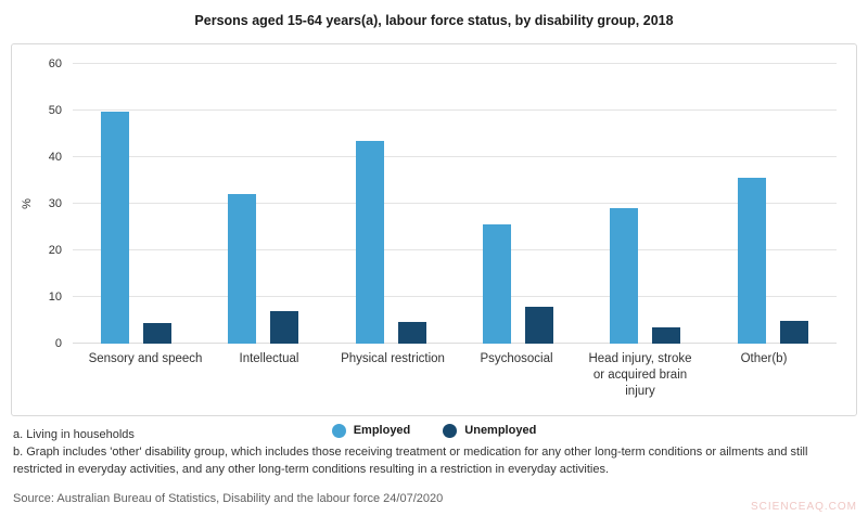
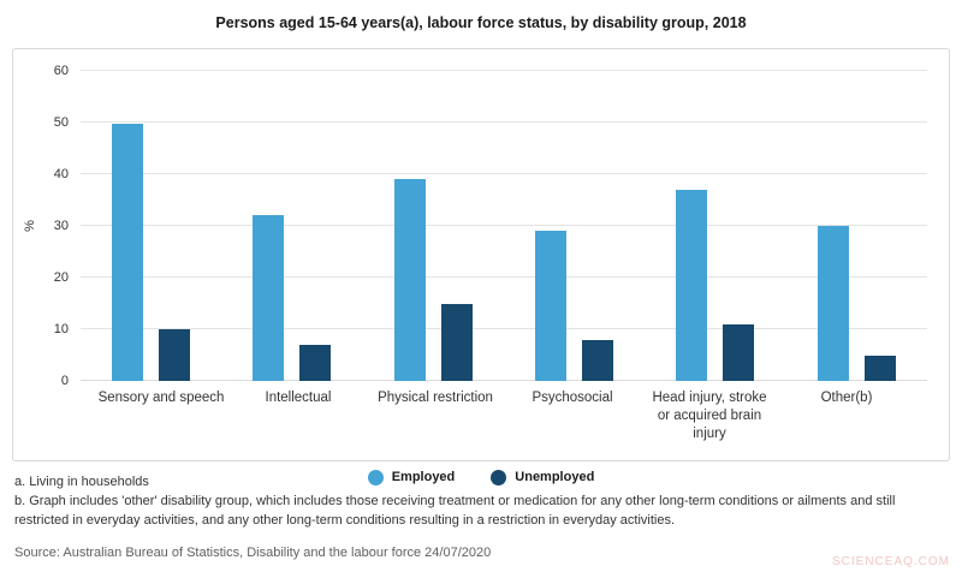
Unemployed/Sensory and speech: 4 -> 10
Employed/Physical restriction: 44 -> 39
Unemployed/Physical restriction: 5 -> 15
Employed/Psychosocial: 26 -> 29
Employed/Head injury, stroke or acquired brain injury: 29 -> 37
Unemployed/Head injury, stroke or acquired brain injury: 3 -> 11
Employed/Other(b): 36 -> 30
